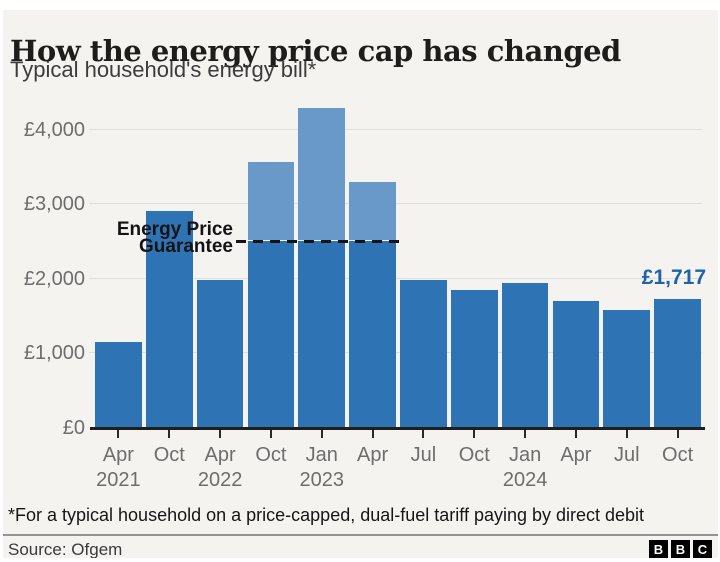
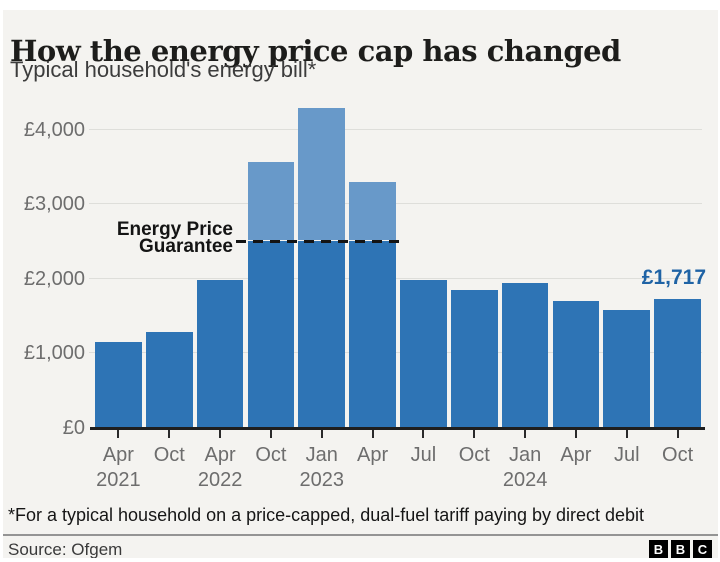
Oct 2021: £2900 -> £1300
